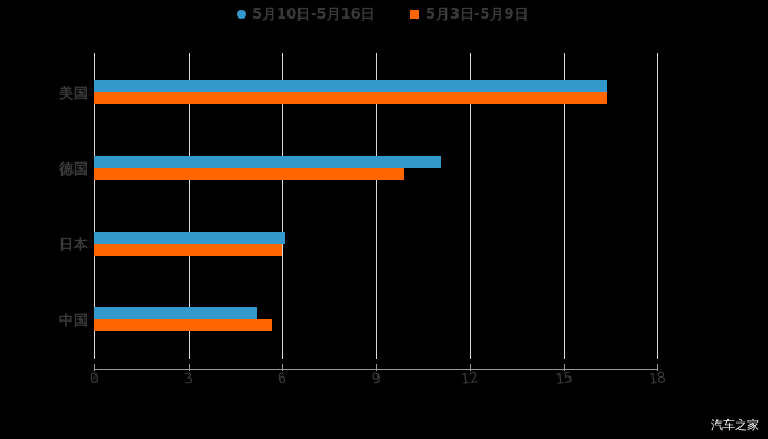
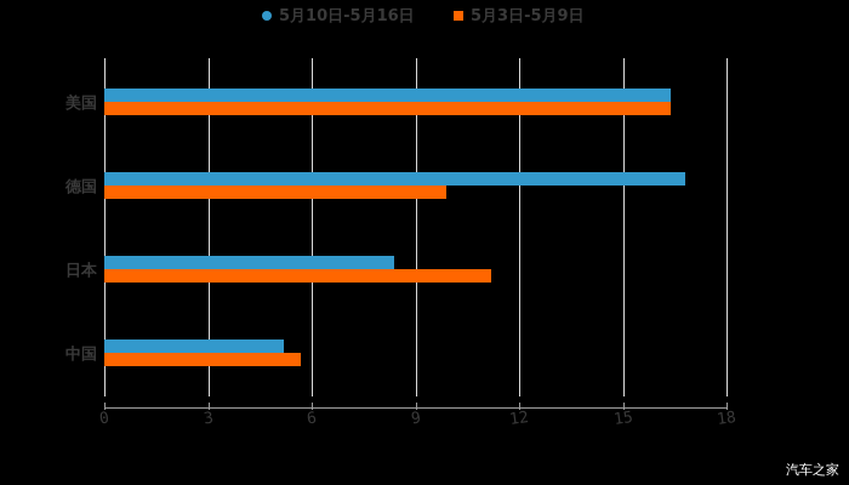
5月10日-5月16日/德国: 11.1 -> 16.8
5月10日-5月16日/日本: 6.1 -> 8.4
5月3日-5月9日/日本: 6.0 -> 11.2
